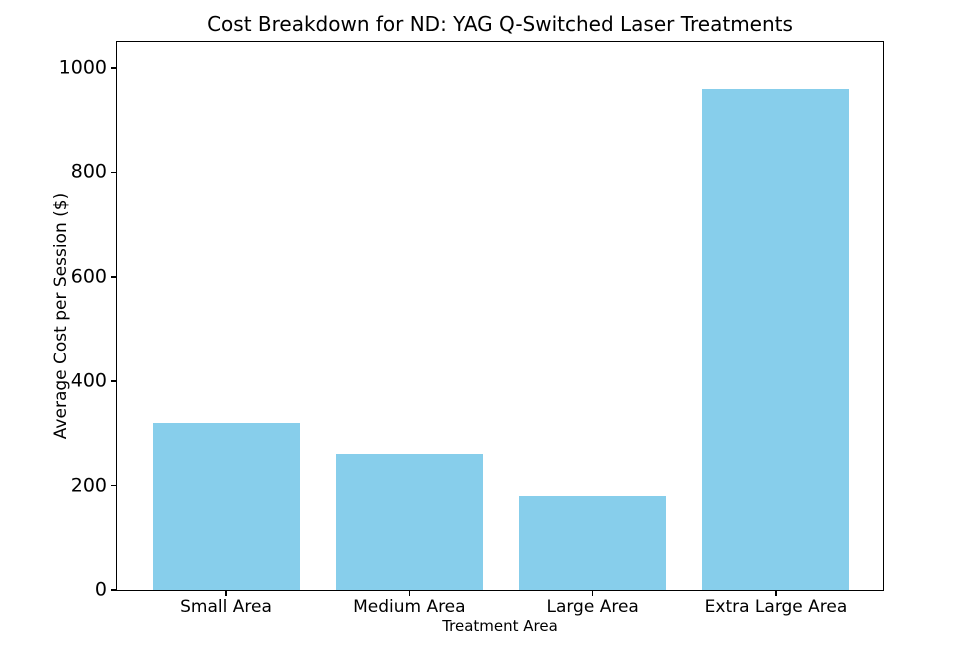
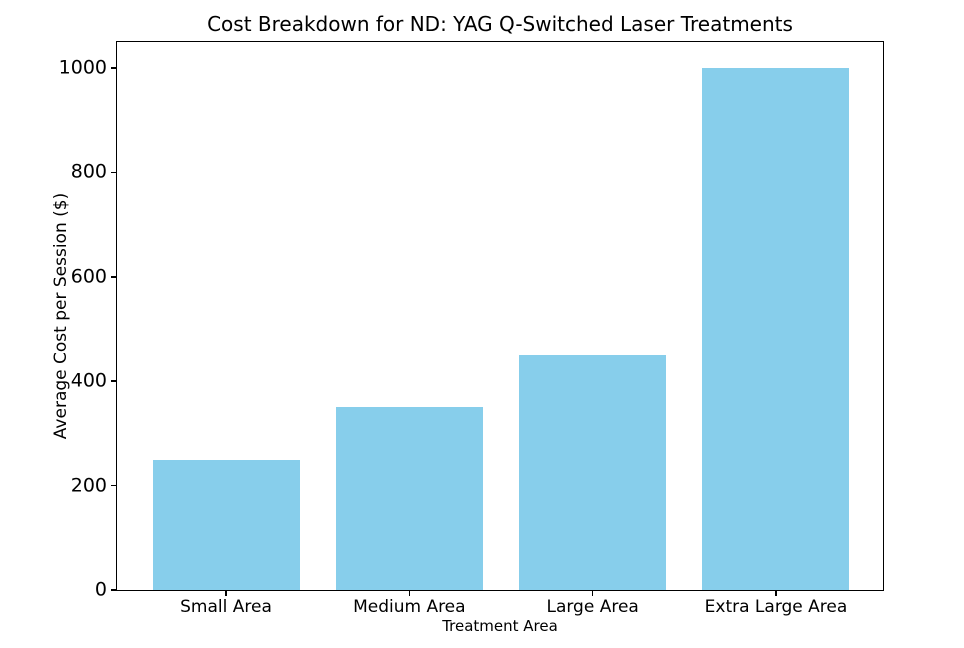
Small Area: 320 -> 250
Medium Area: 260 -> 350
Large Area: 180 -> 450
Extra Large Area: 960 -> 1000
